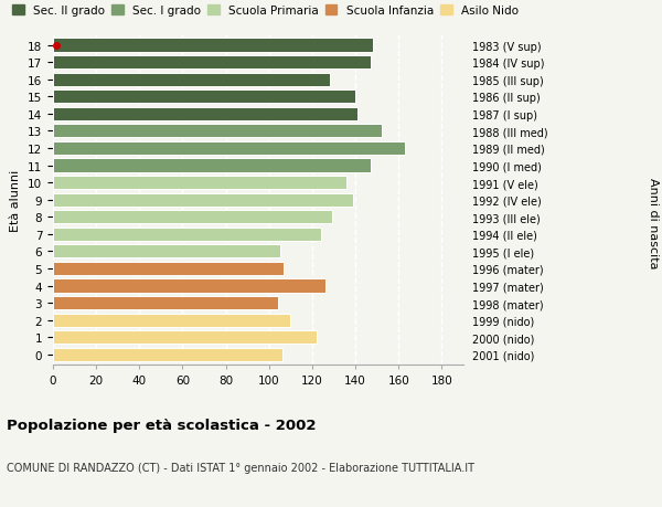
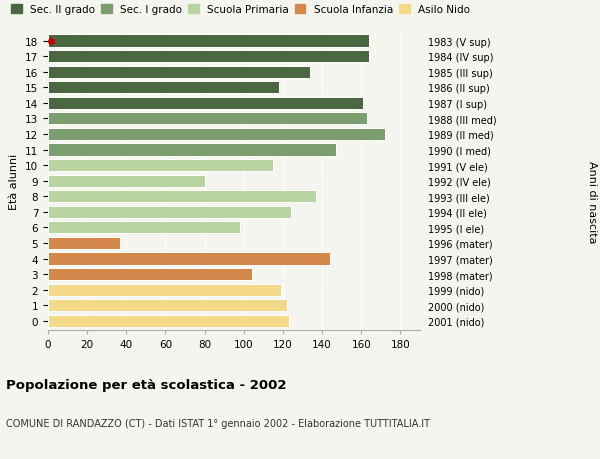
18: 148 -> 164
17: 147 -> 164
16: 128 -> 134
15: 140 -> 118
14: 141 -> 161
13: 152 -> 163
12: 163 -> 172
10: 136 -> 115
9: 139 -> 80
8: 129 -> 137
6: 105 -> 98
5: 107 -> 37
4: 126 -> 144
2: 110 -> 119
0: 106 -> 123
